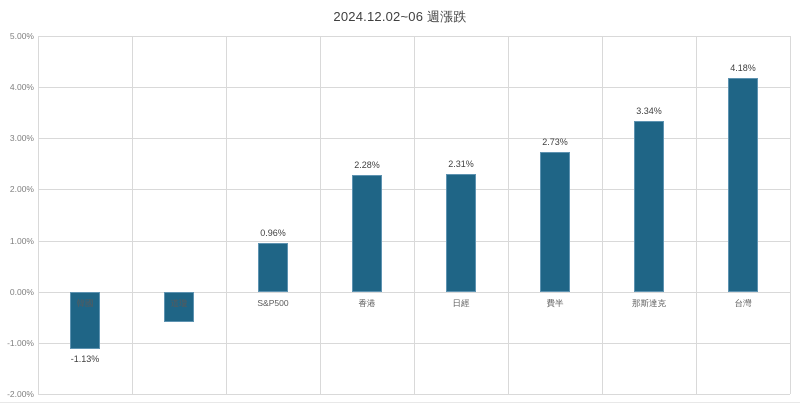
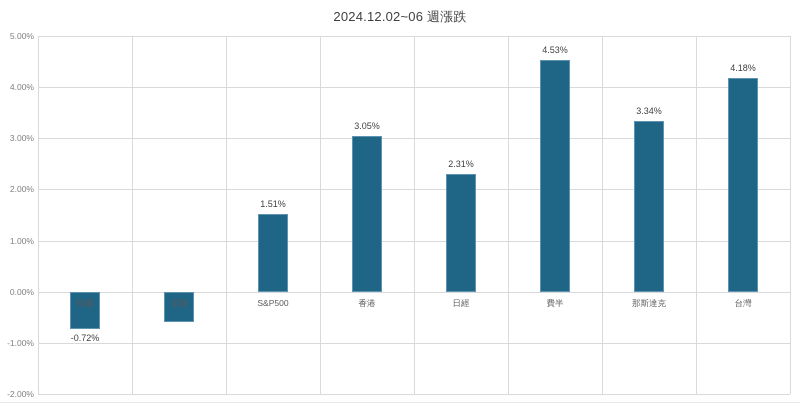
韓國: -1.13% -> -0.72%
S&P500: 0.96% -> 1.51%
香港: 2.28% -> 3.05%
費半: 2.73% -> 4.53%
